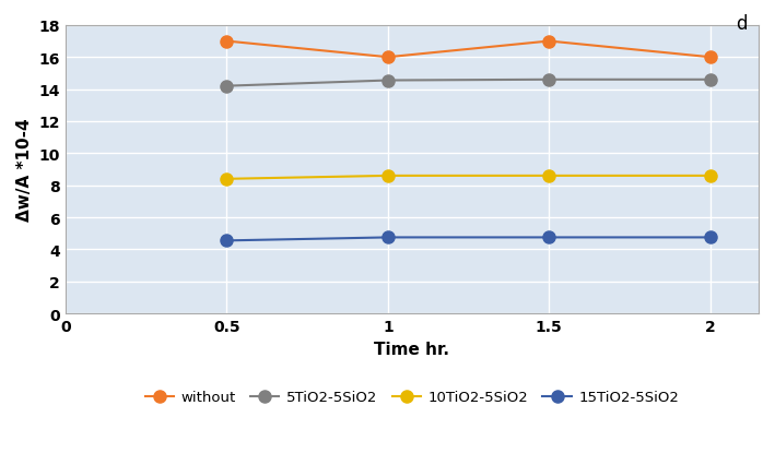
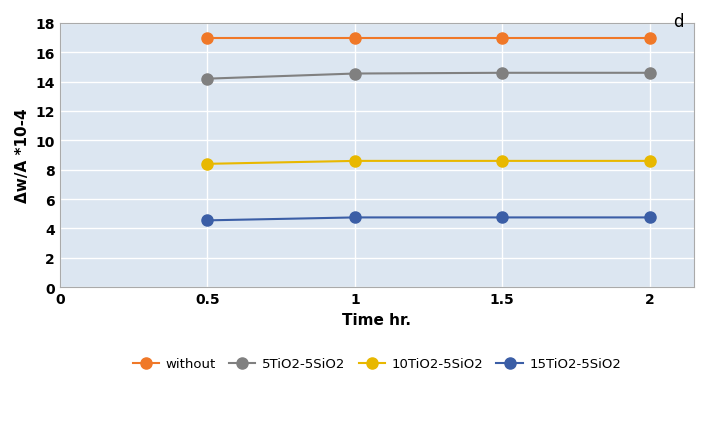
without/1: 16 -> 17
without/2: 16 -> 17
